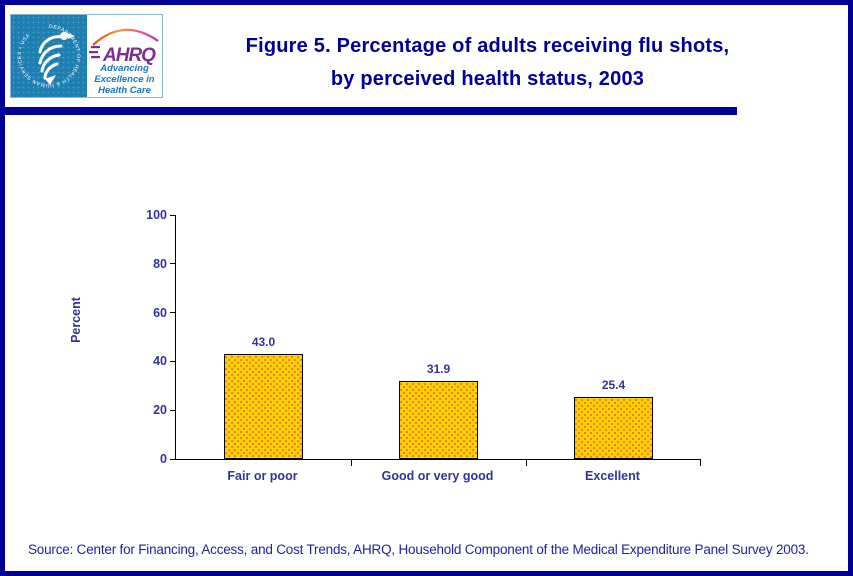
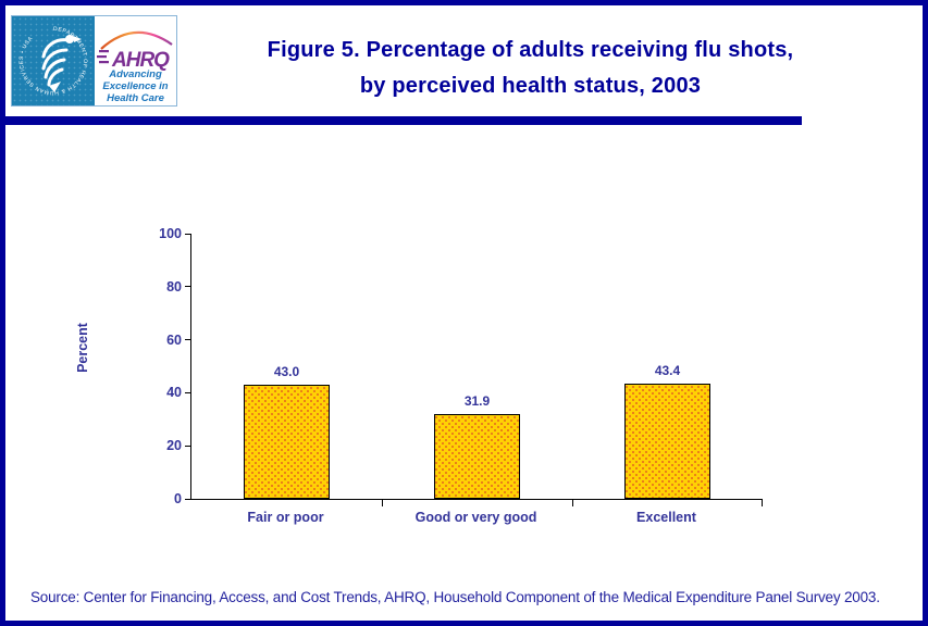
Excellent: 25.4 -> 43.4
